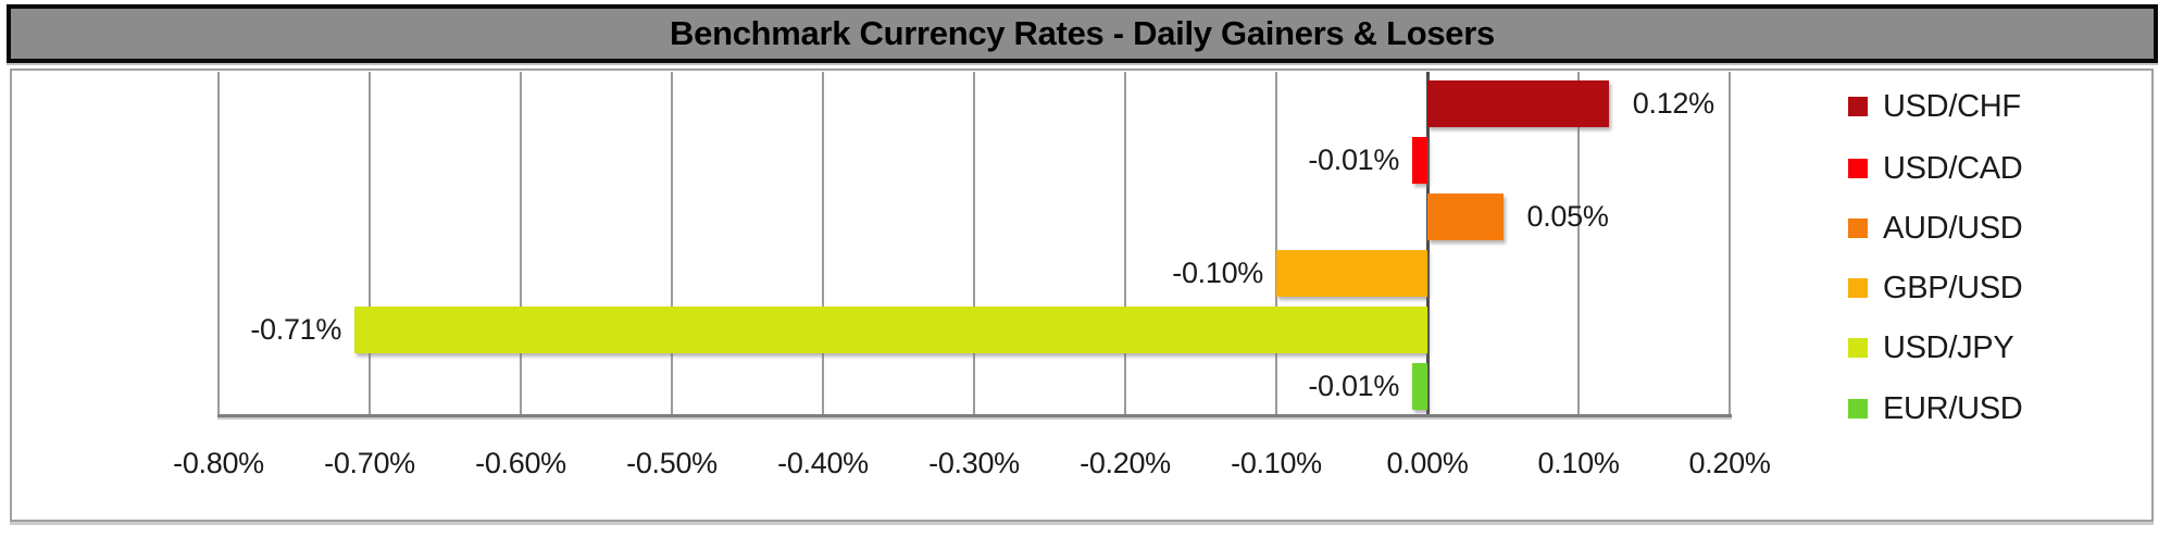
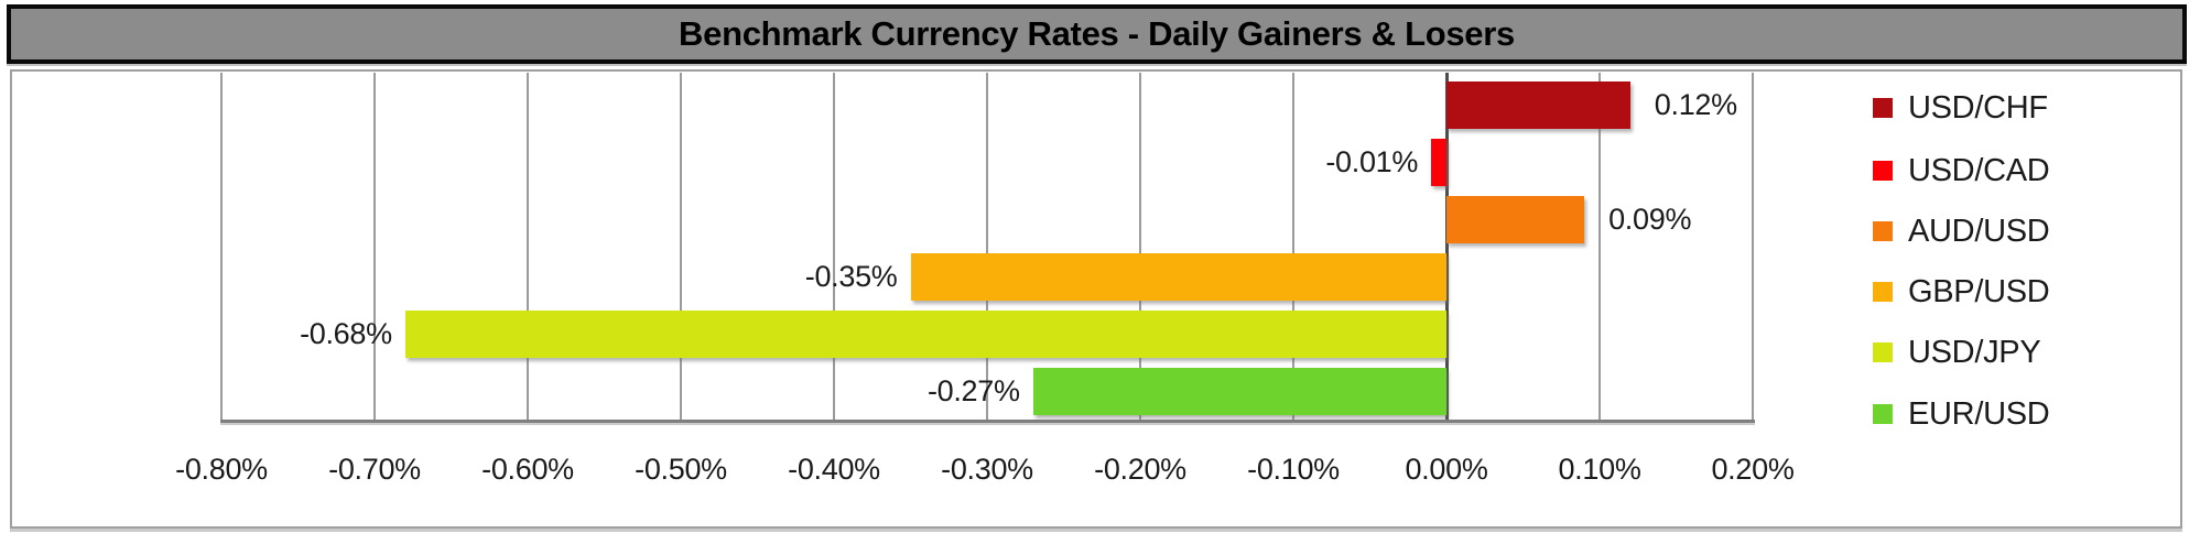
AUD/USD: 0.05% -> 0.09%
GBP/USD: -0.10% -> -0.35%
USD/JPY: -0.71% -> -0.68%
EUR/USD: -0.01% -> -0.27%
